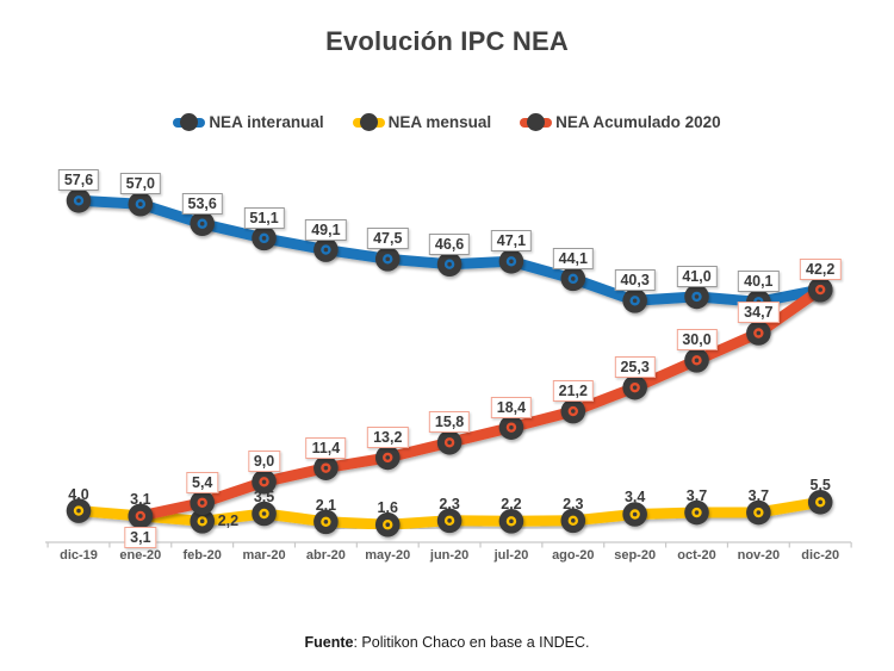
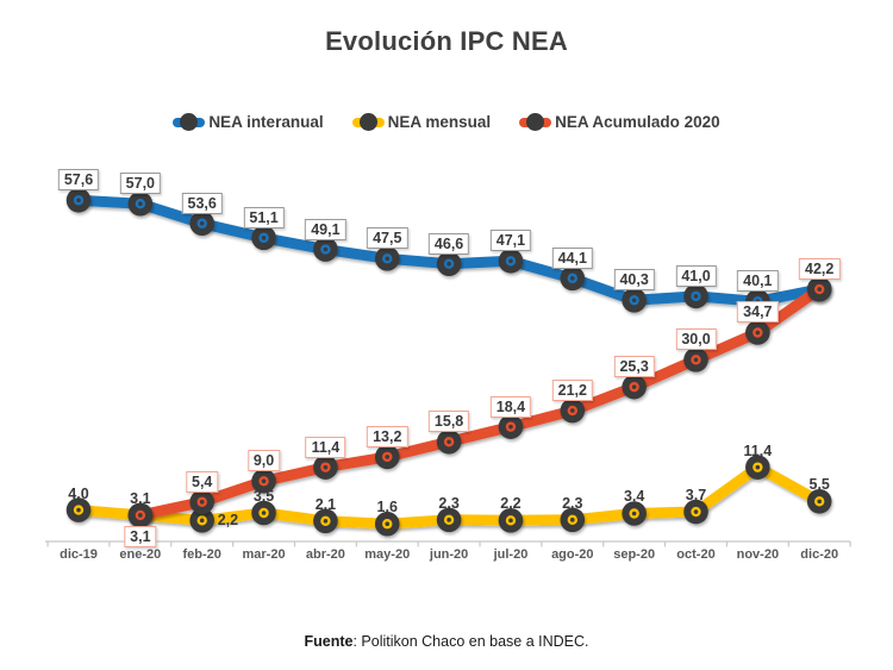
NEA mensual/nov-20: 3,7 -> 11,4
